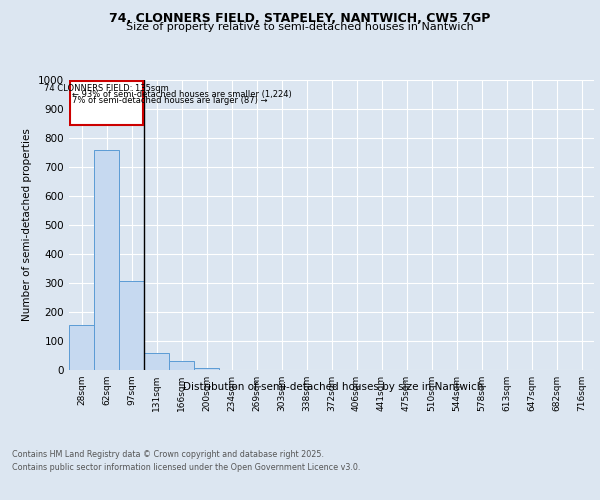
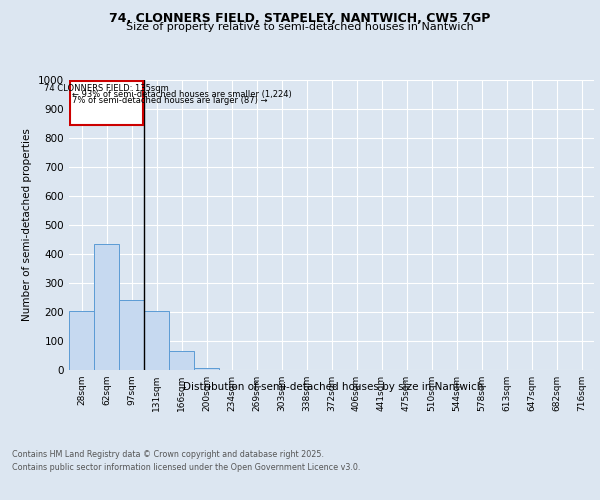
28sqm: 155 -> 205
62sqm: 758 -> 435
97sqm: 307 -> 240
131sqm: 60 -> 205
166sqm: 30 -> 65
